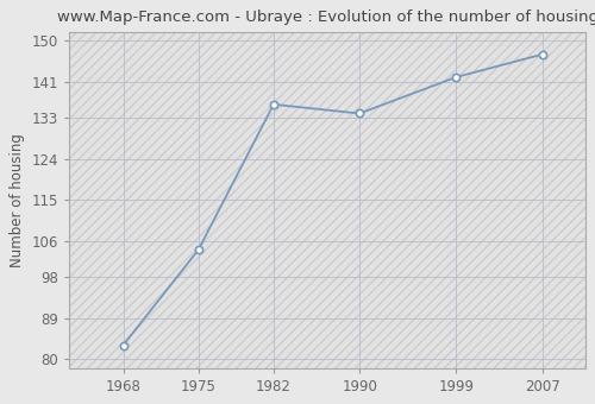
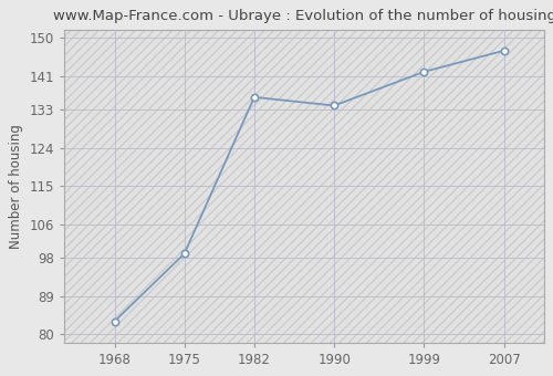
1975: 104 -> 99
